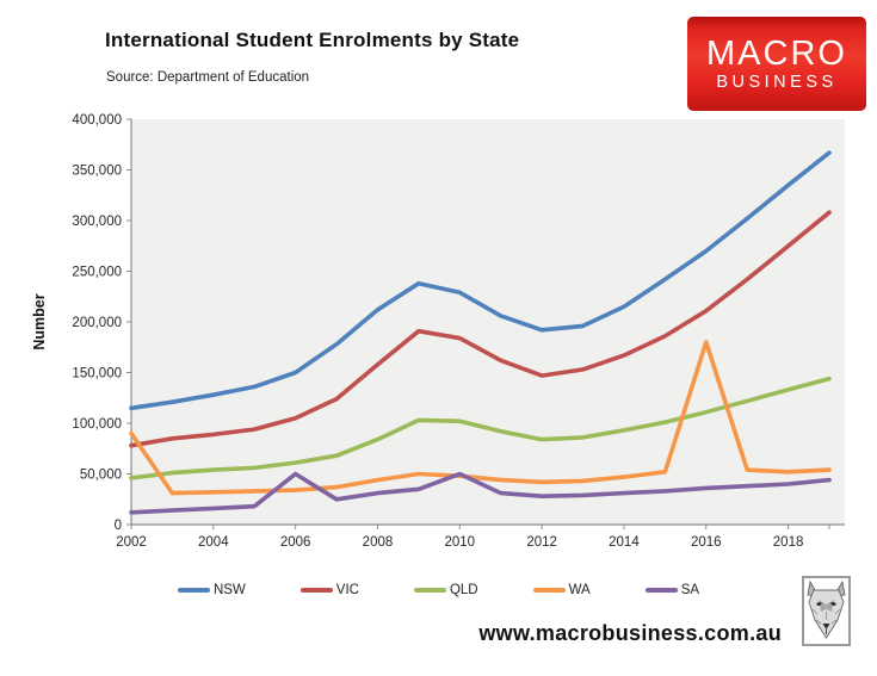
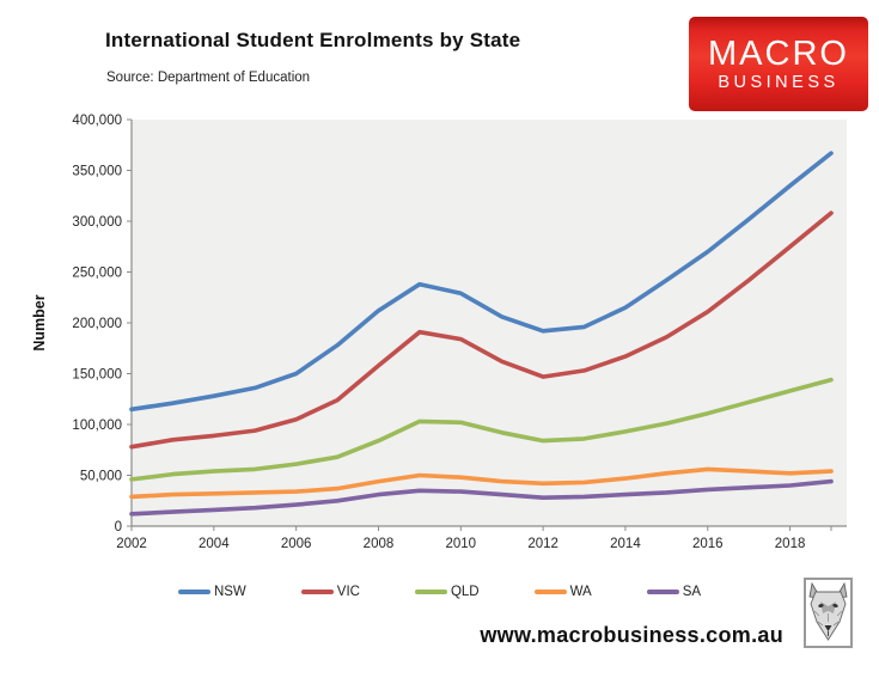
WA/2002: 90000 -> 30000
SA/2006: 50000 -> 20000
SA/2010: 50000 -> 30000
WA/2016: 180000 -> 60000
